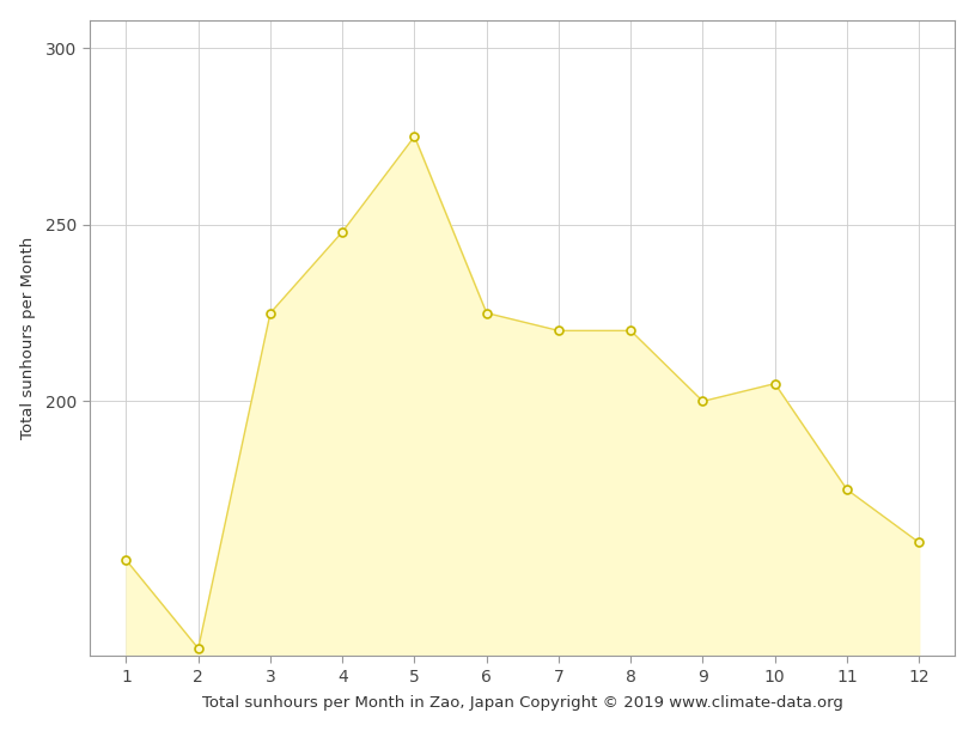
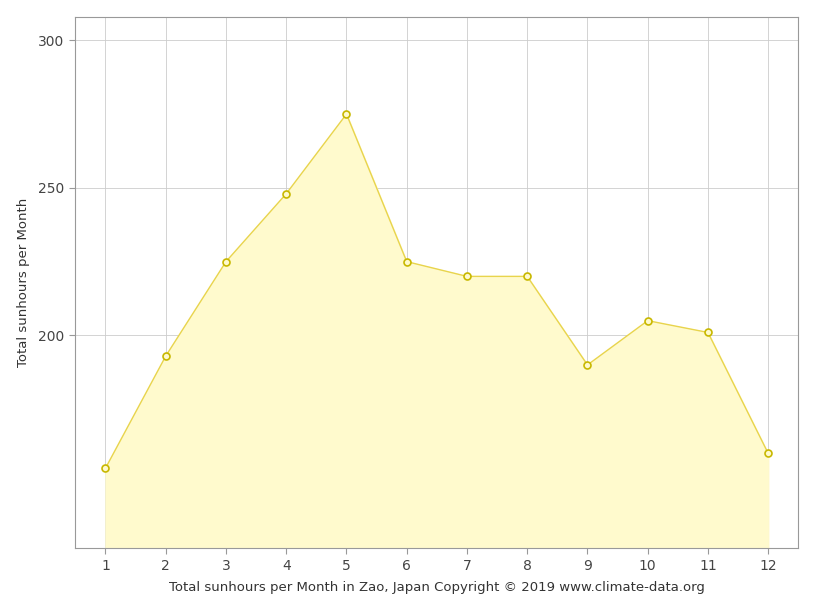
2: 130 -> 193
9: 200 -> 190
11: 175 -> 201
